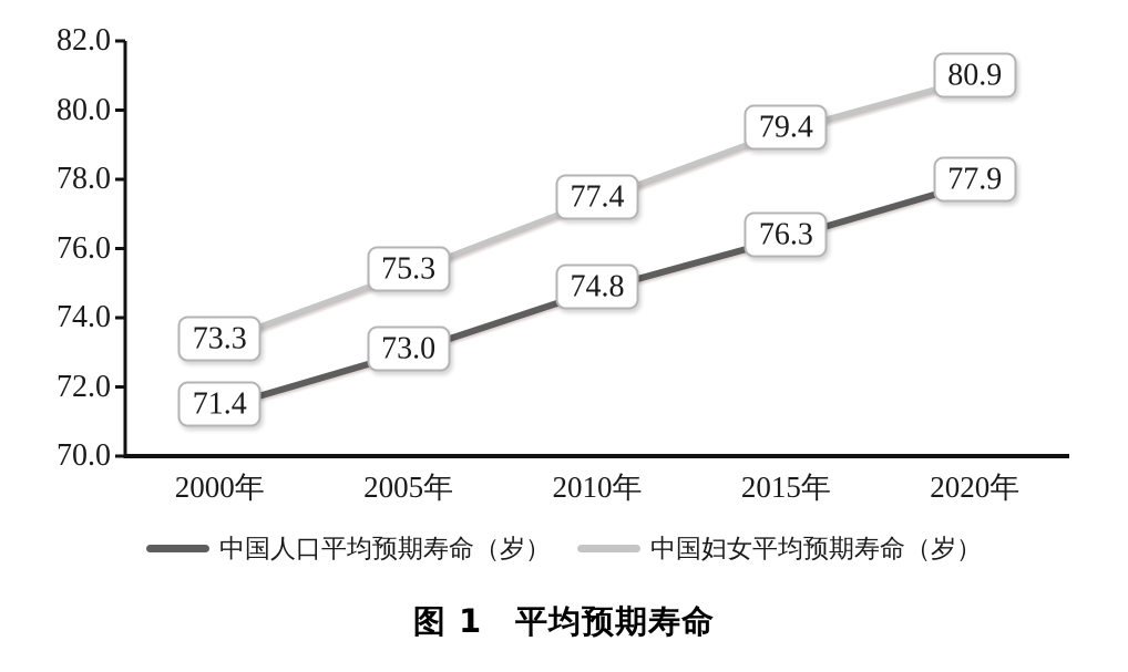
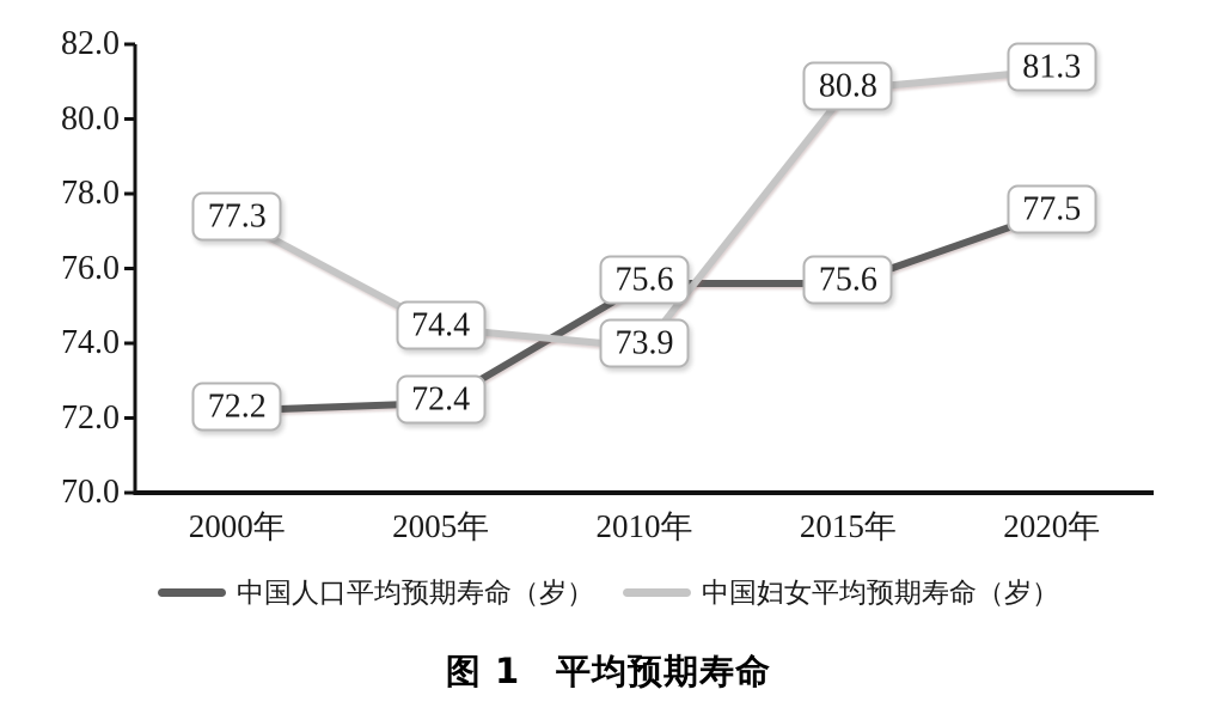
中国人口平均预期寿命（岁）/2000年: 71.4 -> 72.2
中国妇女平均预期寿命（岁）/2000年: 73.3 -> 77.3
中国人口平均预期寿命（岁）/2005年: 73.0 -> 72.4
中国妇女平均预期寿命（岁）/2005年: 75.3 -> 74.4
中国人口平均预期寿命（岁）/2010年: 74.8 -> 75.6
中国妇女平均预期寿命（岁）/2010年: 77.4 -> 73.9
中国人口平均预期寿命（岁）/2015年: 76.3 -> 75.6
中国妇女平均预期寿命（岁）/2015年: 79.4 -> 80.8
中国人口平均预期寿命（岁）/2020年: 77.9 -> 77.5
中国妇女平均预期寿命（岁）/2020年: 80.9 -> 81.3
